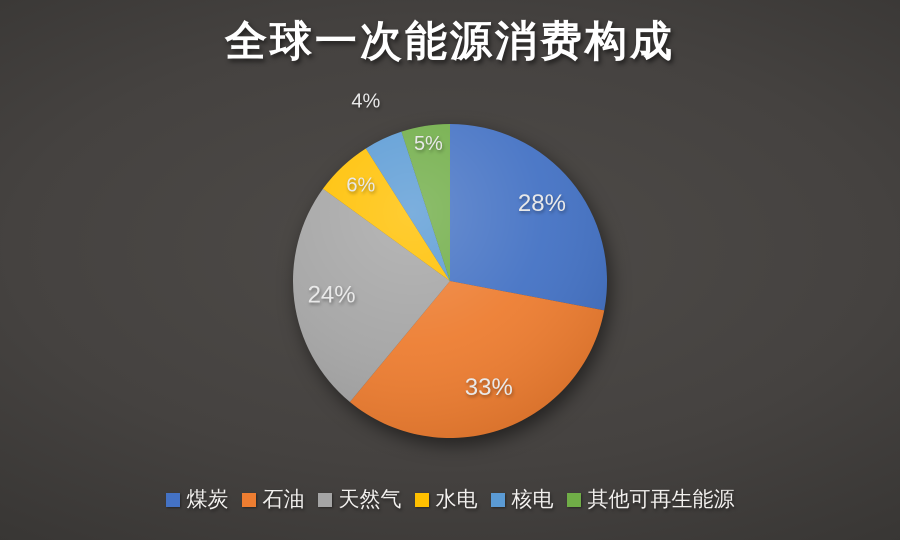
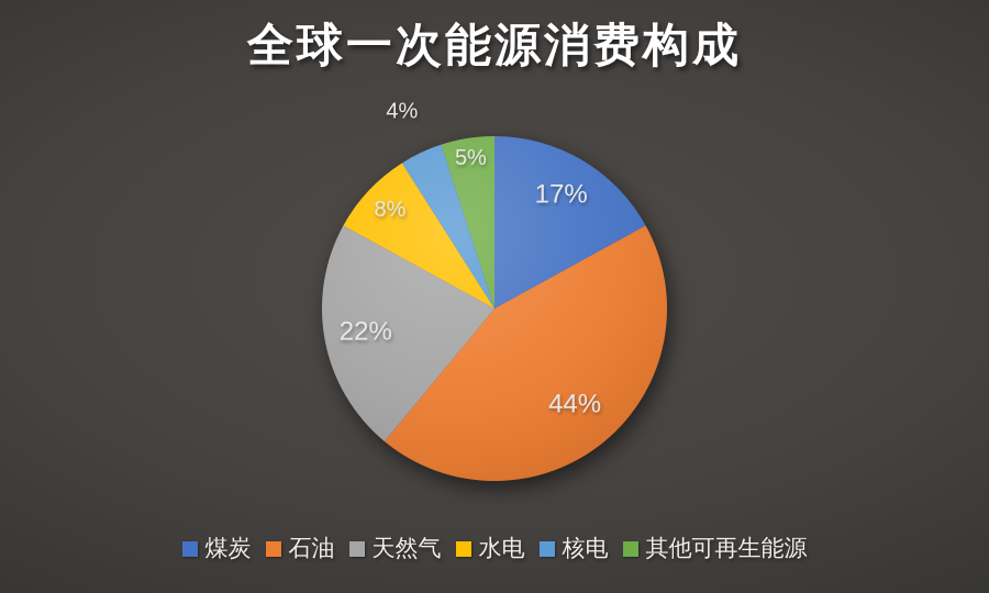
煤炭: 28% -> 17%
石油: 33% -> 44%
天然气: 24% -> 22%
水电: 6% -> 8%
